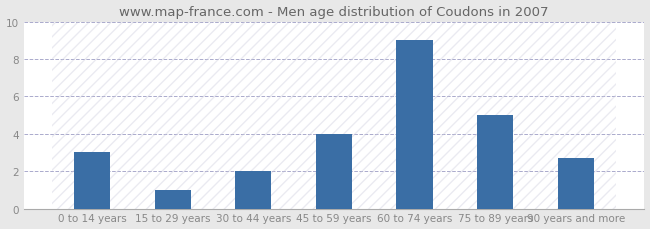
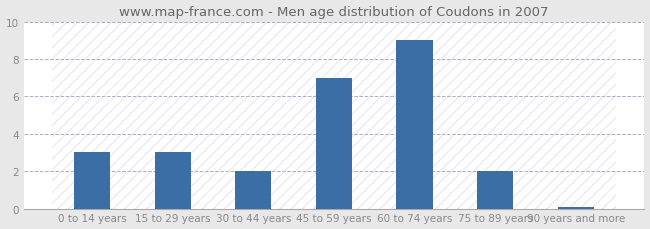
15 to 29 years: 1.0 -> 3.0
45 to 59 years: 4.0 -> 7.0
75 to 89 years: 5.0 -> 2.0
90 years and more: 2.7 -> 0.1
